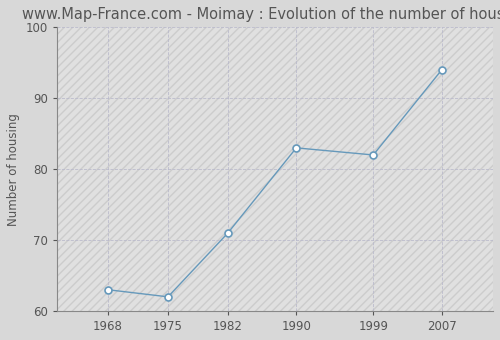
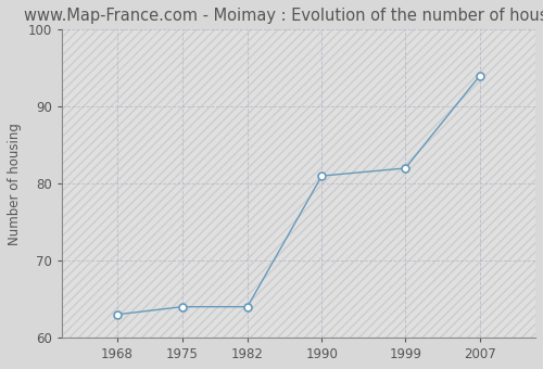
1975: 62 -> 64
1982: 71 -> 64
1990: 83 -> 81
